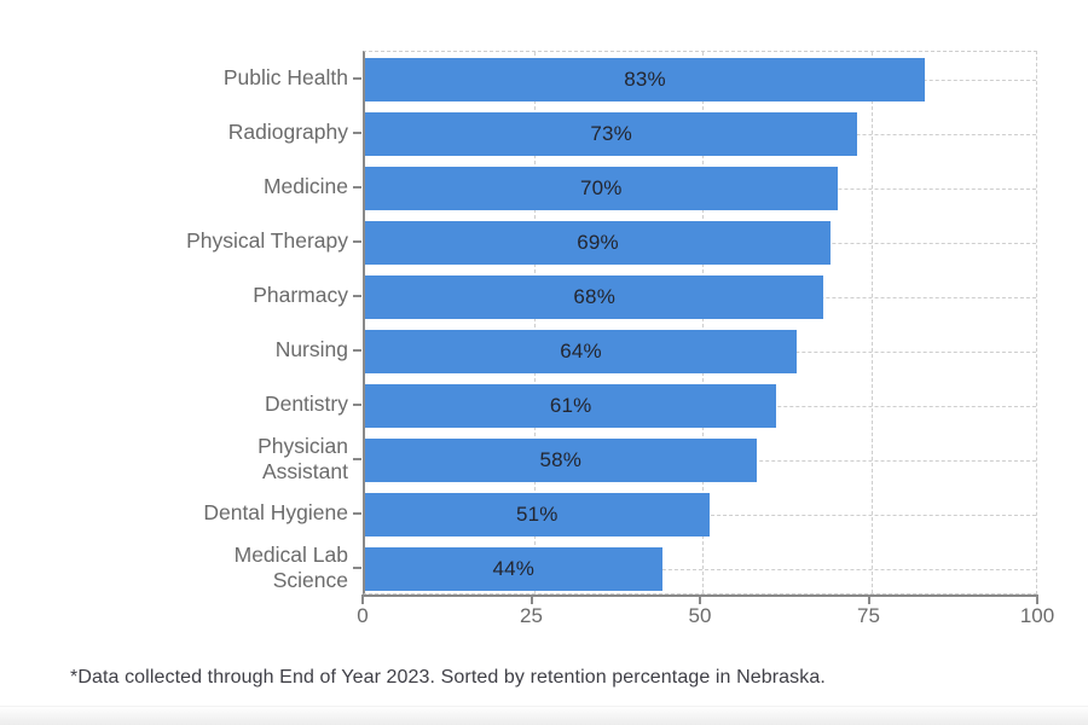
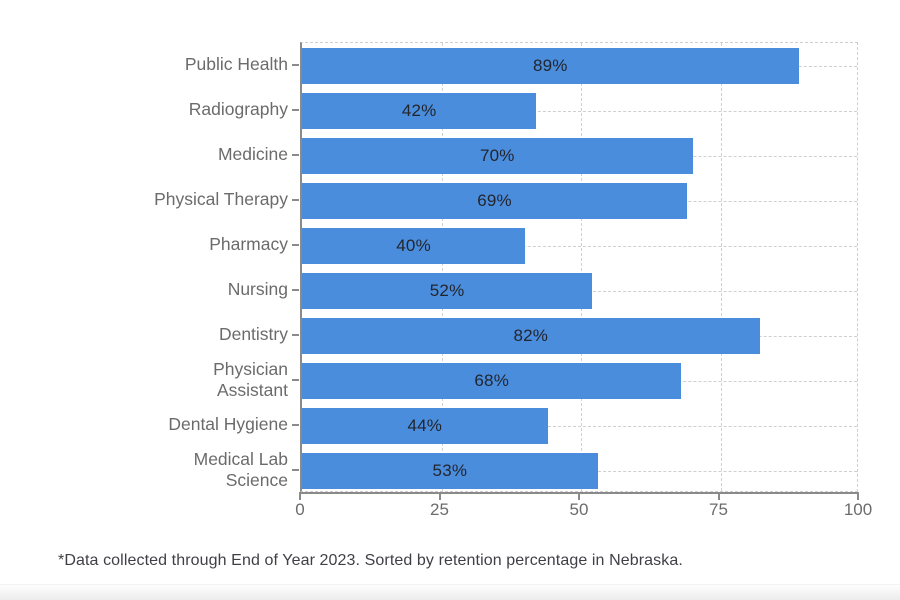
Public Health: 83% -> 89%
Radiography: 73% -> 42%
Pharmacy: 68% -> 40%
Nursing: 64% -> 52%
Dentistry: 61% -> 82%
Physician Assistant: 58% -> 68%
Dental Hygiene: 51% -> 44%
Medical Lab Science: 44% -> 53%
